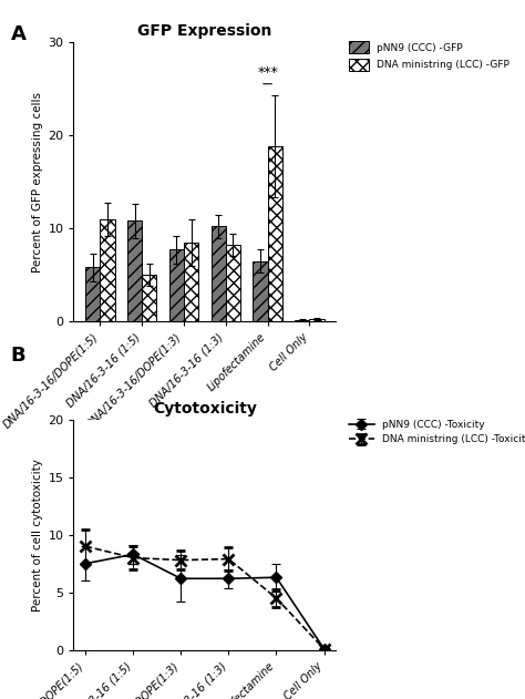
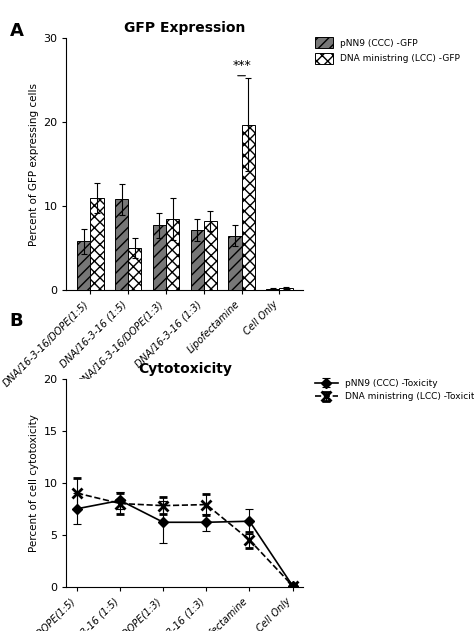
GFP Expression/pNN9 (CCC) -GFP/DNA/16-3-16 (1:3): 10.2 -> 7.2
GFP Expression/DNA ministring (LCC) -GFP/Lipofectamine: 18.8 -> 19.7
